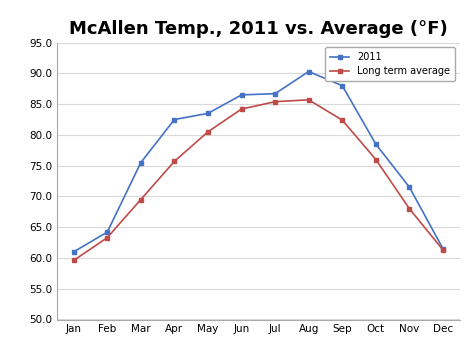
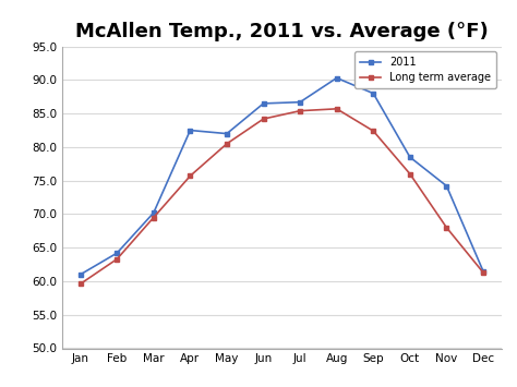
2011/Mar: 75.5 -> 70.2
2011/May: 83.5 -> 82.0
2011/Nov: 71.5 -> 74.2
